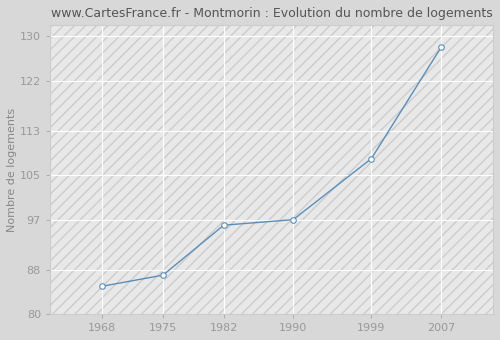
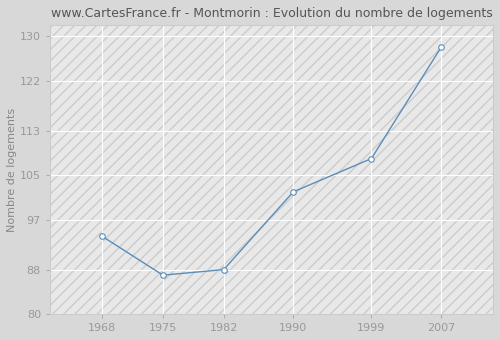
1968: 85 -> 94
1982: 96 -> 88
1990: 97 -> 102
